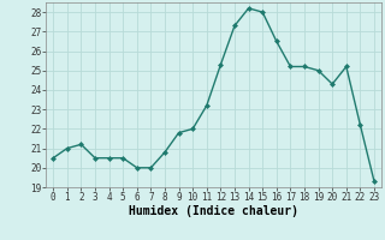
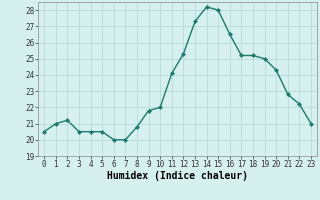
11: 23.2 -> 24.1
21: 25.2 -> 22.8
23: 19.3 -> 21.0
